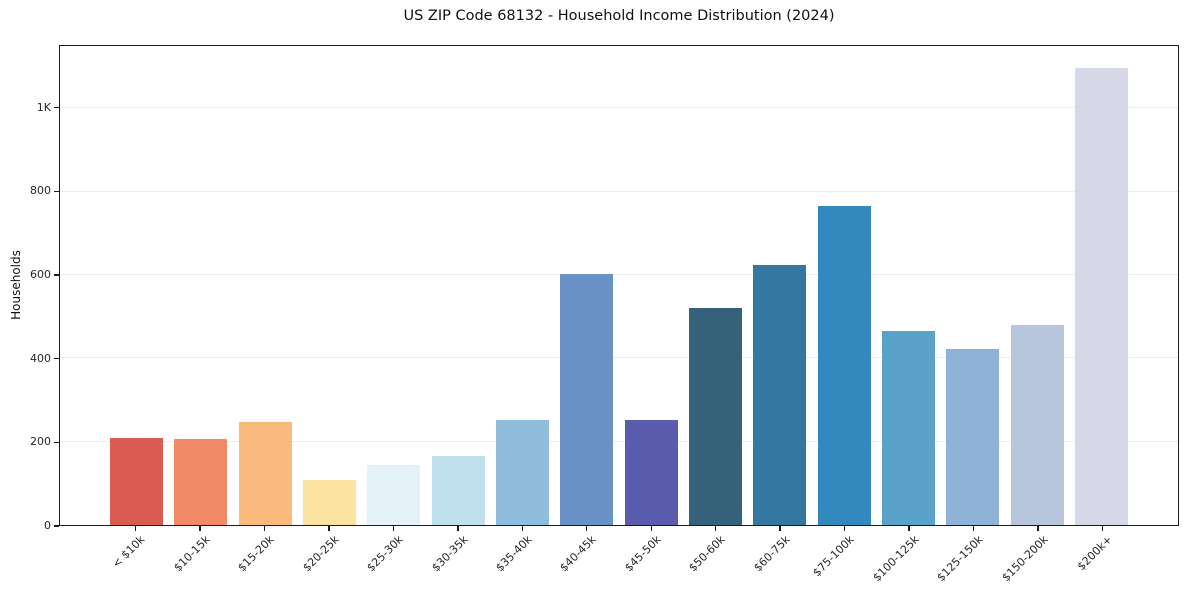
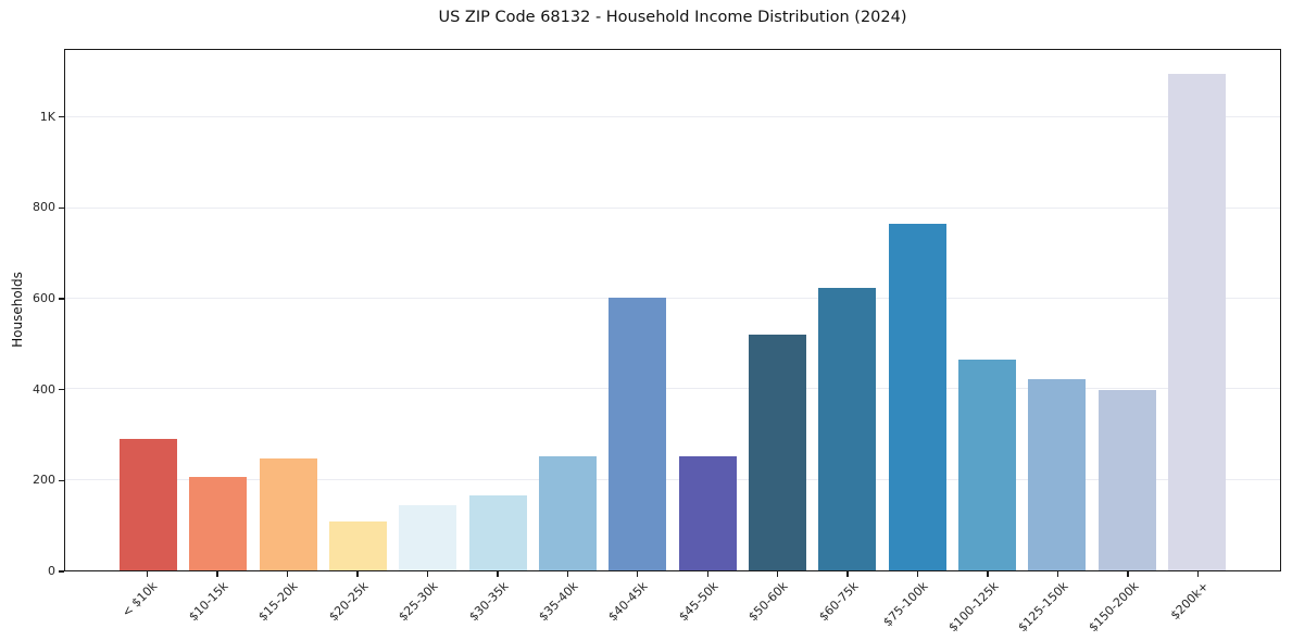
< $10k: 210 -> 290
$150-200k: 480 -> 400
